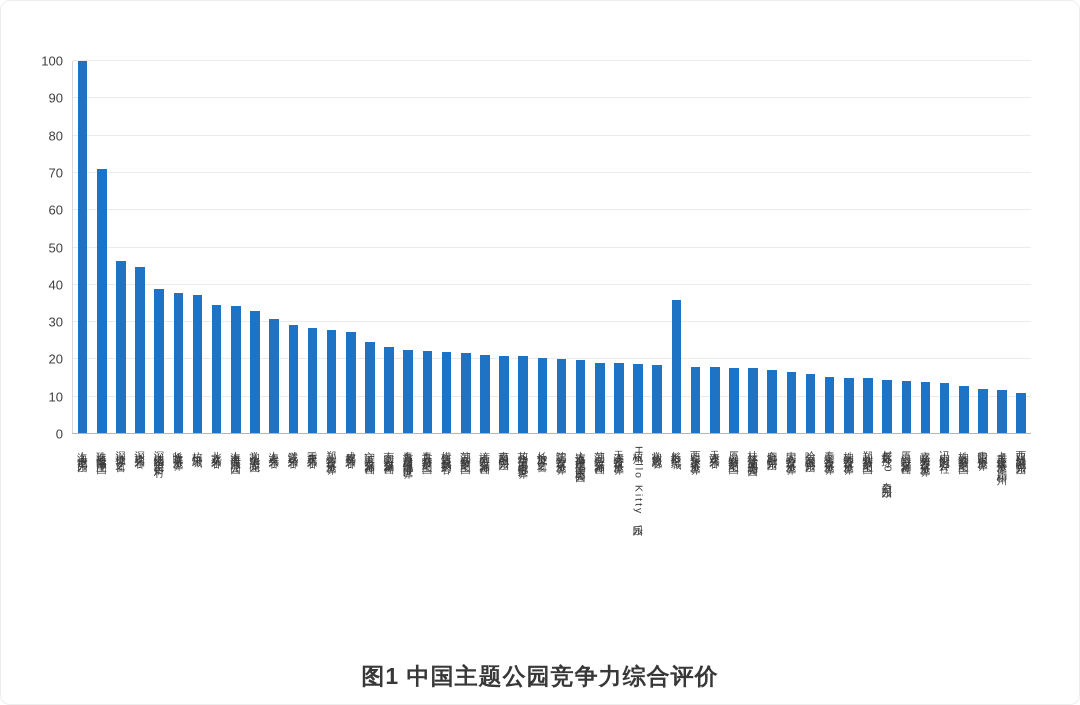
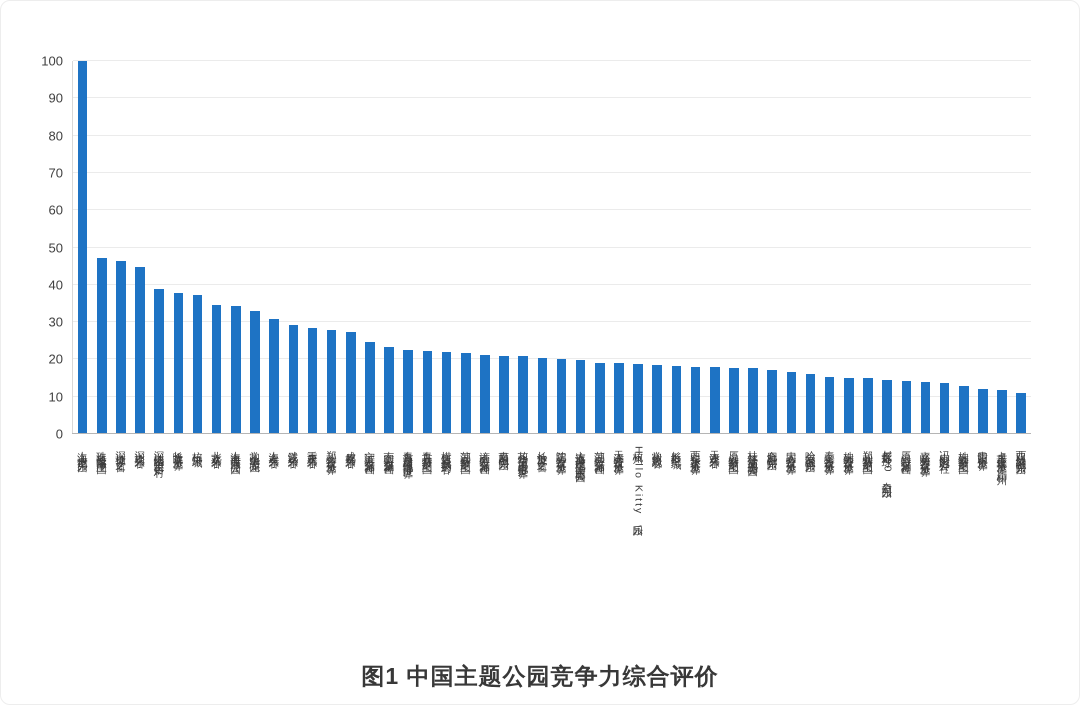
珠海长隆海洋王国: 71 -> 47
长影世纪城: 36 -> 18
